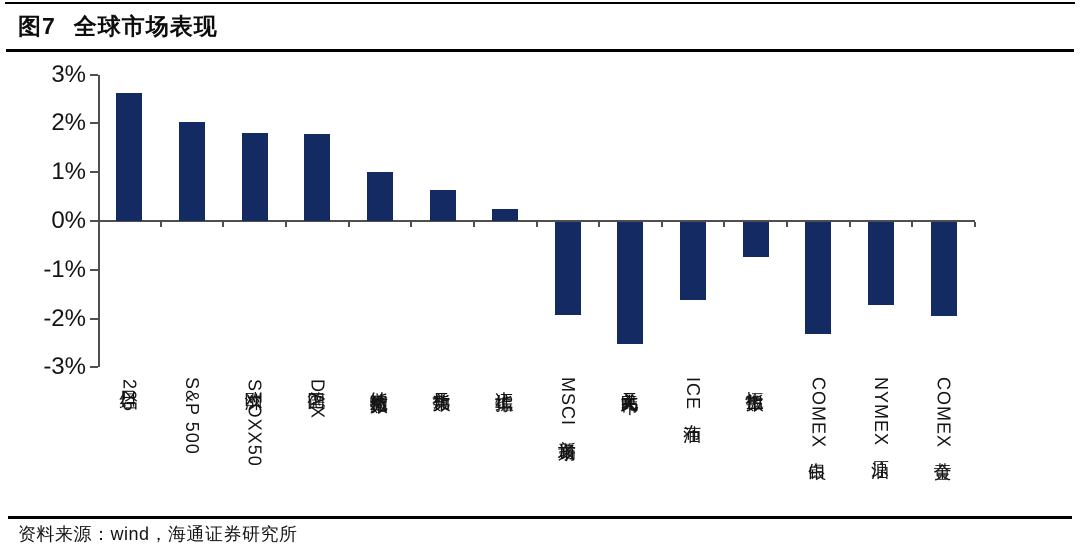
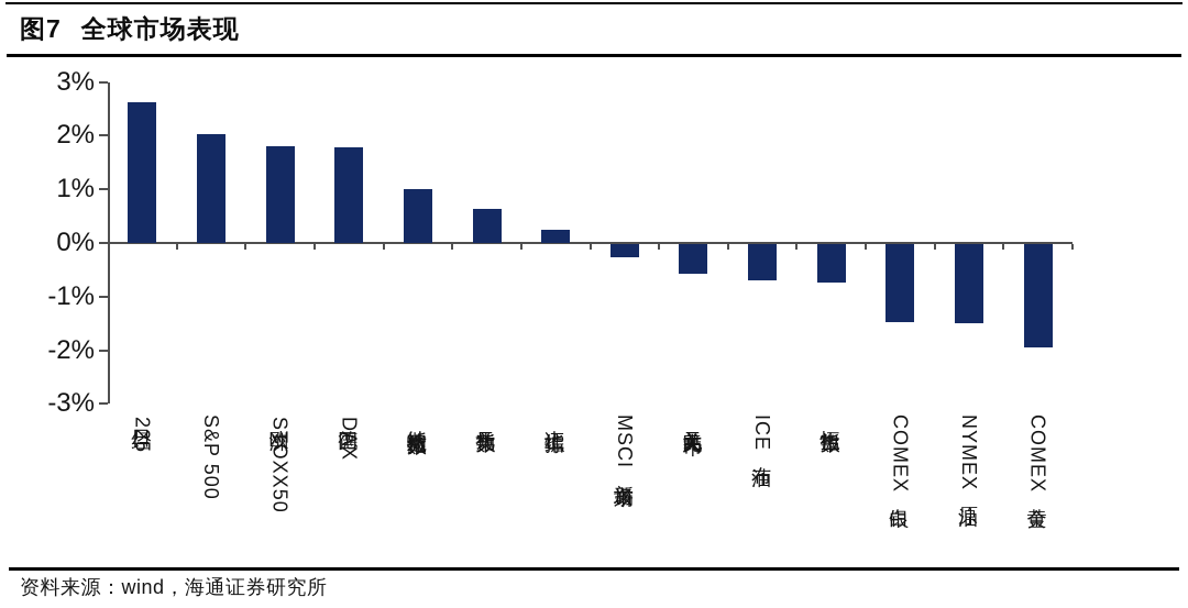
MSCI新兴市场: -1.9% -> -0.2%
美元兑人民币: -2.5% -> -0.6%
ICE布油: -1.6% -> -0.7%
COMEX白银: -2.3% -> -1.4%
NYMEX原油: -1.7% -> -1.5%
